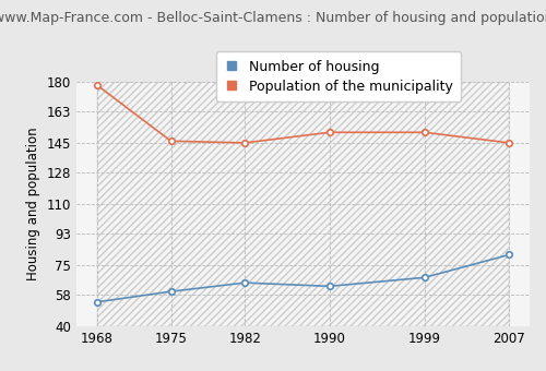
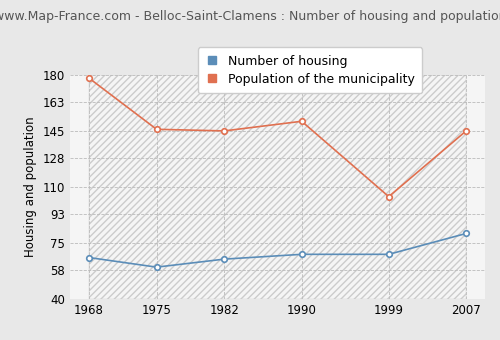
Number of housing/1968: 54 -> 66
Number of housing/1990: 63 -> 68
Population of the municipality/1999: 151 -> 104
